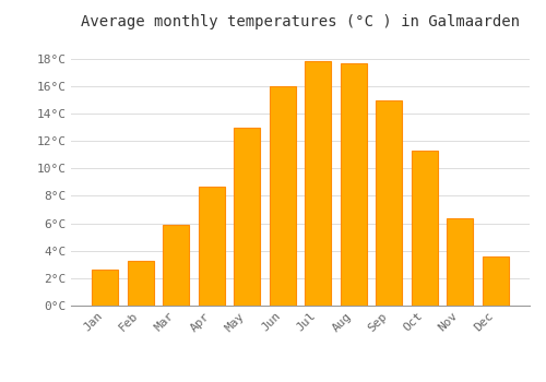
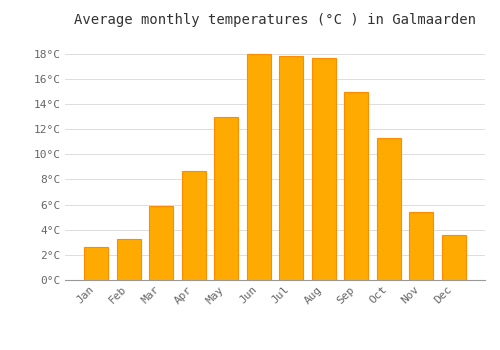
Jun: 16.0°C -> 18.0°C
Nov: 6.4°C -> 5.4°C
